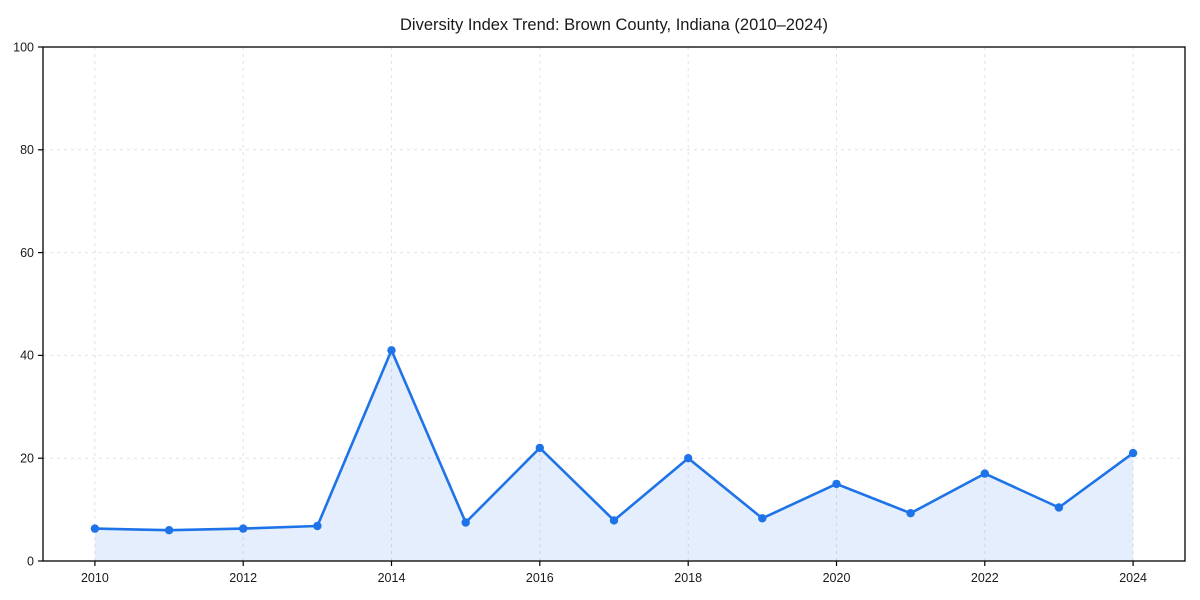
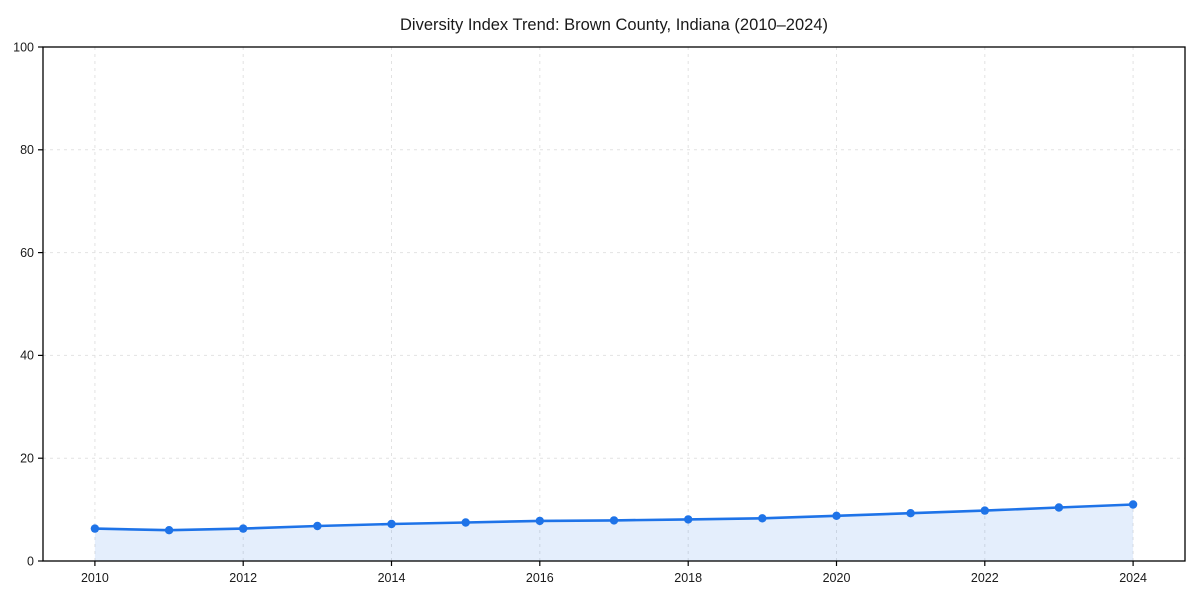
2014: 41 -> 7
2016: 22 -> 8
2018: 20 -> 8
2020: 15 -> 9
2022: 17 -> 10
2024: 21 -> 11
